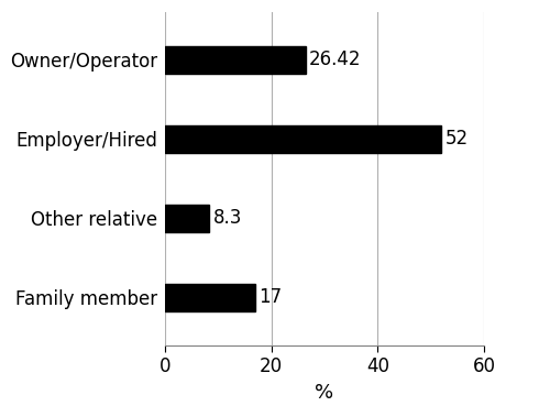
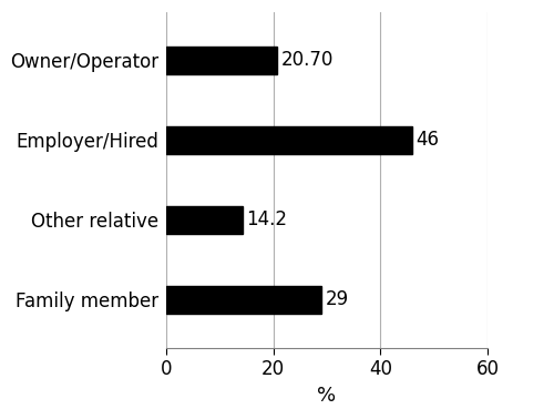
Owner/Operator: 26.42 -> 20.70
Employer/Hired: 52 -> 46
Other relative: 8.3 -> 14.2
Family member: 17 -> 29
